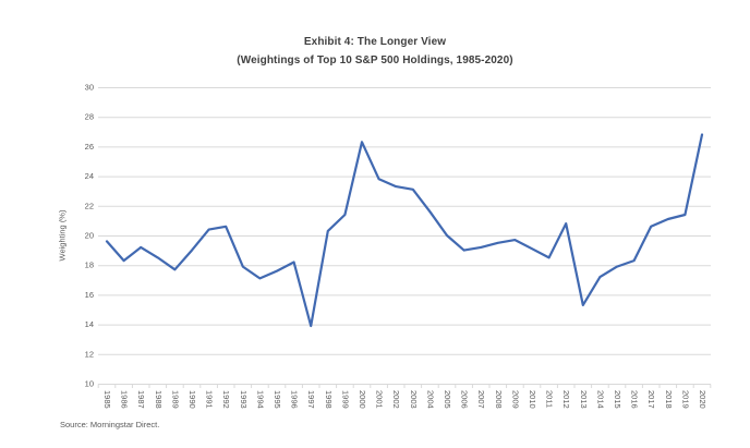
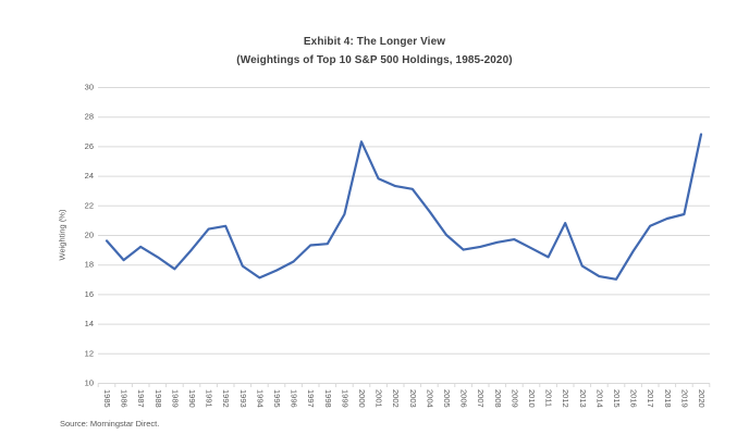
1997: 13.9 -> 19.3
1998: 20.3 -> 19.4
2013: 15.3 -> 17.9
2015: 17.9 -> 17.0
2016: 18.3 -> 18.9
